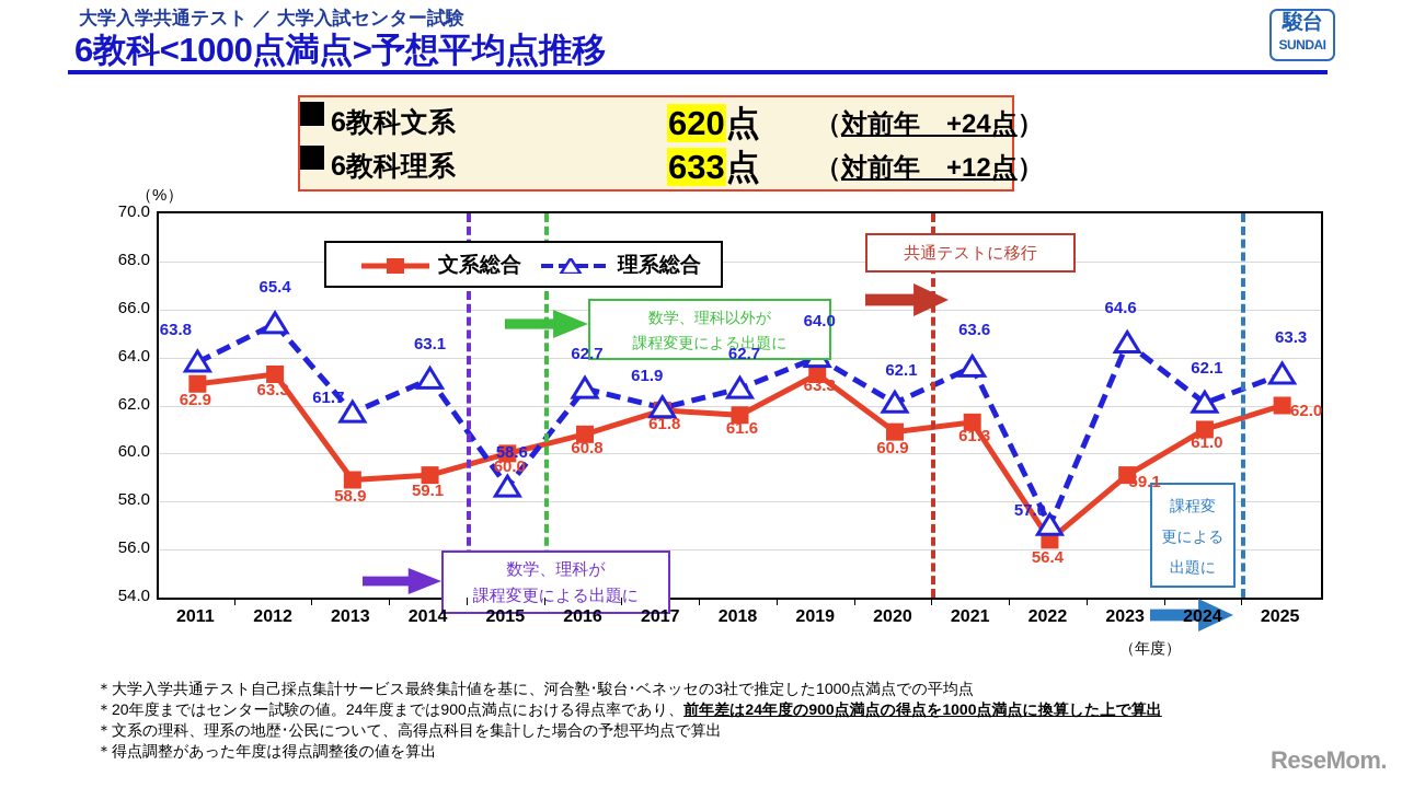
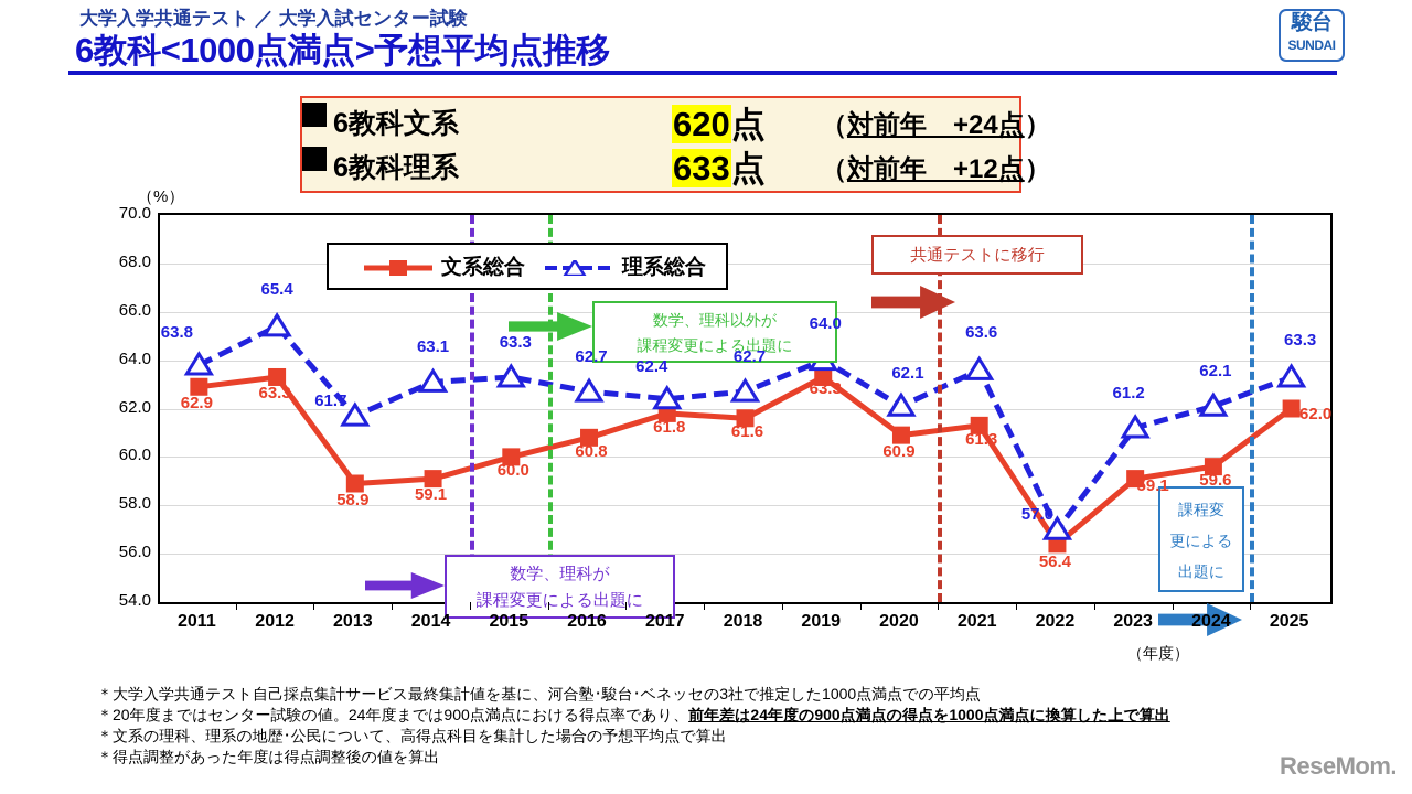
理系総合/2015: 58.6 -> 63.3
理系総合/2017: 61.9 -> 62.4
理系総合/2023: 64.6 -> 61.2
文系総合/2024: 61.0 -> 59.6
